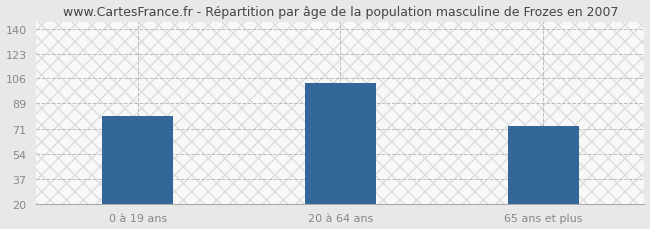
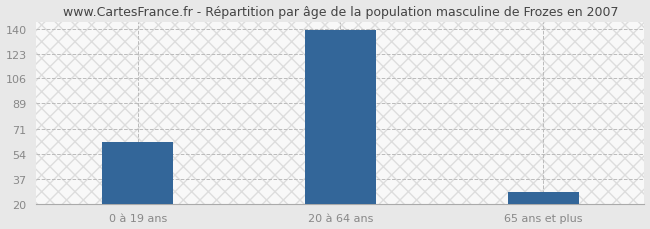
0 à 19 ans: 80 -> 62
20 à 64 ans: 103 -> 139
65 ans et plus: 73 -> 28
